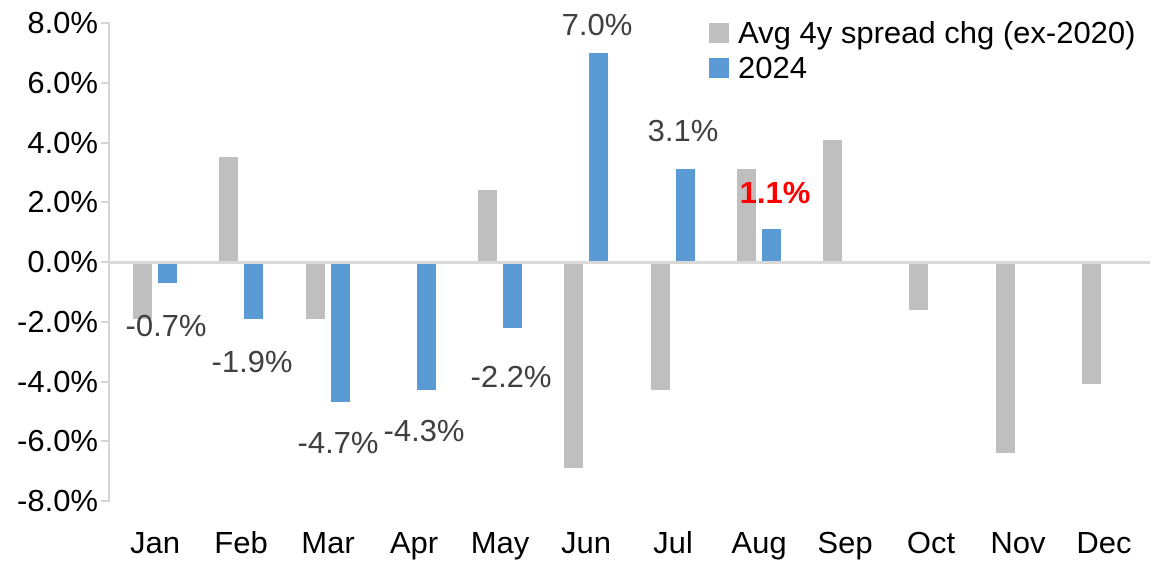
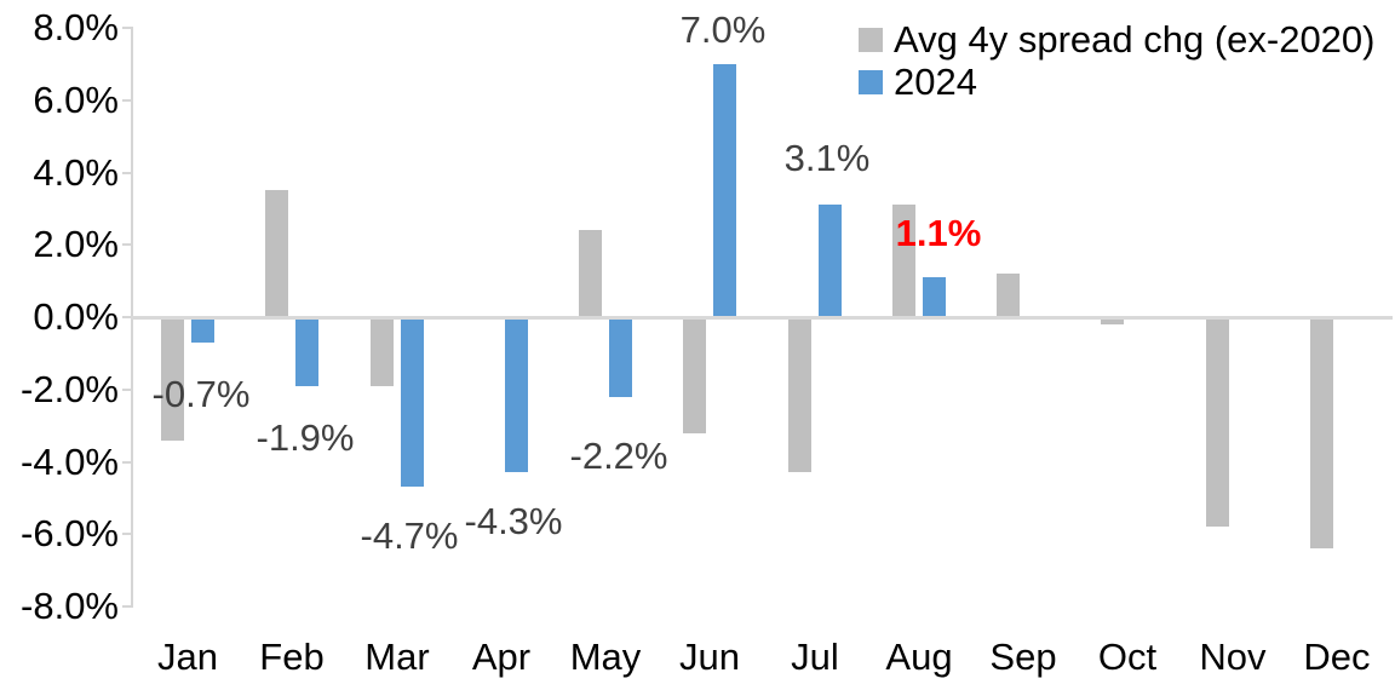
Avg 4y spread chg (ex-2020)/Jan: -1.9% -> -3.4%
Avg 4y spread chg (ex-2020)/Jun: -6.9% -> -3.2%
Avg 4y spread chg (ex-2020)/Sep: 4.1% -> 1.2%
Avg 4y spread chg (ex-2020)/Oct: -1.6% -> -0.2%
Avg 4y spread chg (ex-2020)/Nov: -6.4% -> -5.8%
Avg 4y spread chg (ex-2020)/Dec: -4.1% -> -6.4%
